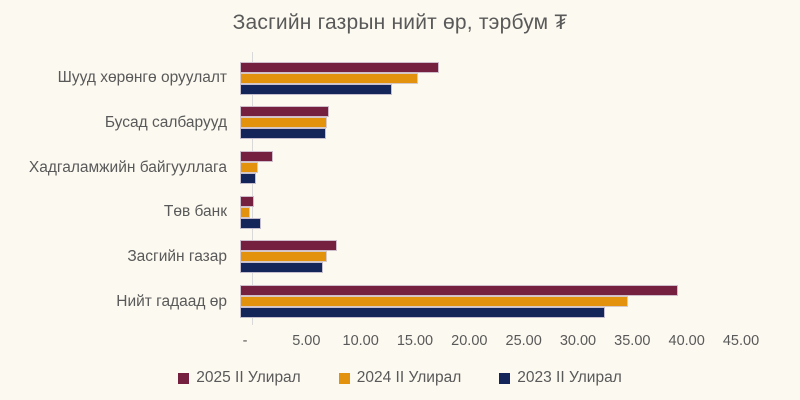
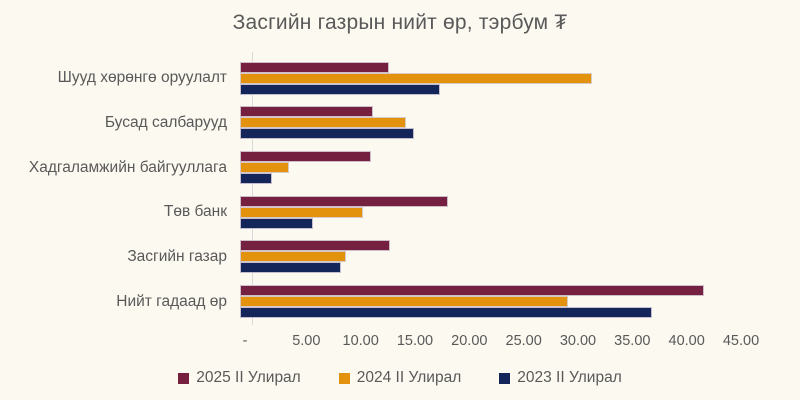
2025 II Улирал/Шууд хөрөнгө оруулалт: 18.3 -> 13.7
2024 II Улирал/Шууд хөрөнгө оруулалт: 16.4 -> 32.4
2023 II Улирал/Шууд хөрөнгө оруулалт: 14.0 -> 18.4
2025 II Улирал/Бусад салбарууд: 8.2 -> 12.2
2024 II Улирал/Бусад салбарууд: 8.0 -> 15.3
2023 II Улирал/Бусад салбарууд: 7.9 -> 16.0
2025 II Улирал/Хадгаламжийн байгууллага: 3.0 -> 12.1
2024 II Улирал/Хадгаламжийн байгууллага: 1.7 -> 4.5
2023 II Улирал/Хадгаламжийн байгууллага: 1.5 -> 2.9
2025 II Улирал/Төв банк: 1.3 -> 19.1
2024 II Улирал/Төв банк: 0.9 -> 11.3
2023 II Улирал/Төв банк: 1.9 -> 6.7
2025 II Улирал/Засгийн газар: 8.9 -> 13.8
2024 II Улирал/Засгийн газар: 8.0 -> 9.8
2023 II Улирал/Засгийн газар: 7.6 -> 9.3
2025 II Улирал/Нийт гадаад өр: 40.3 -> 42.7
2024 II Улирал/Нийт гадаад өр: 35.7 -> 30.2
2023 II Улирал/Нийт гадаад өр: 33.6 -> 37.9
